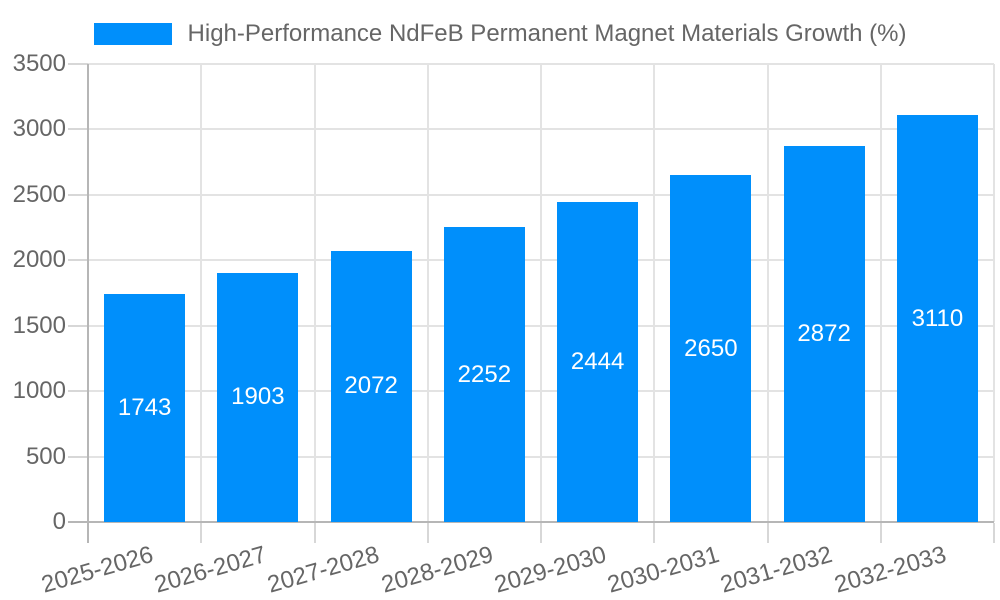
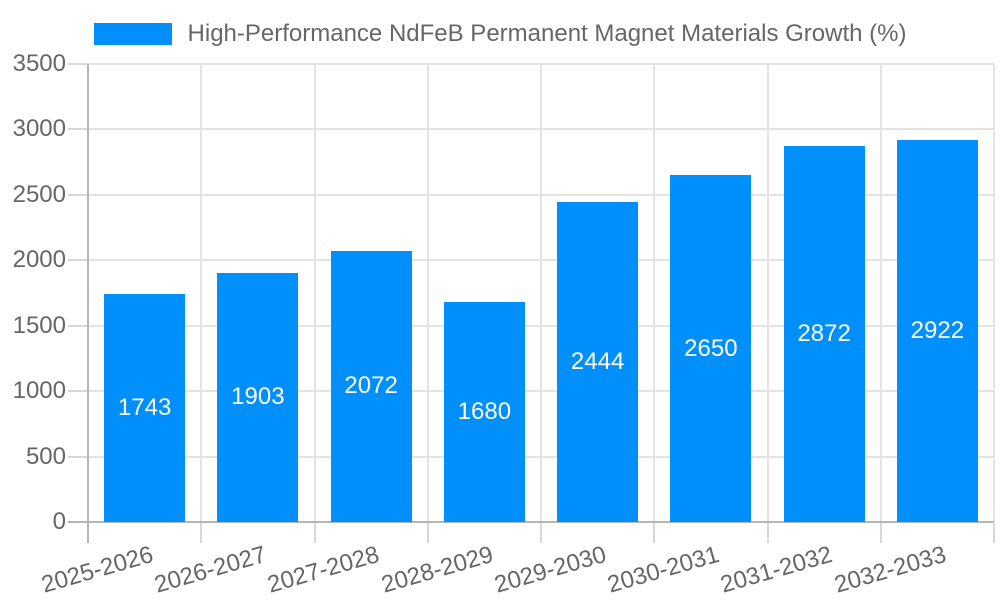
2028-2029: 2252 -> 1680
2032-2033: 3110 -> 2922
